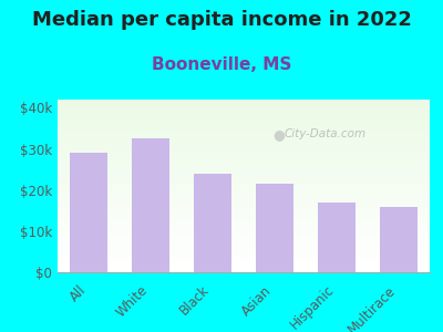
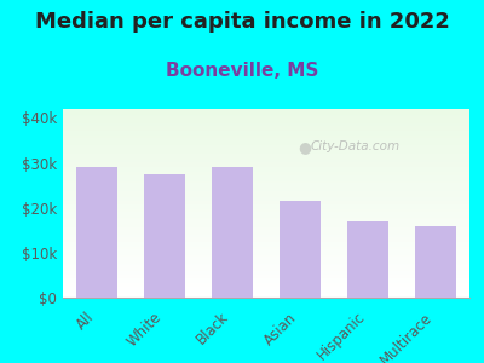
White: $32.5k -> $27.5k
Black: $24.0k -> $29.0k
